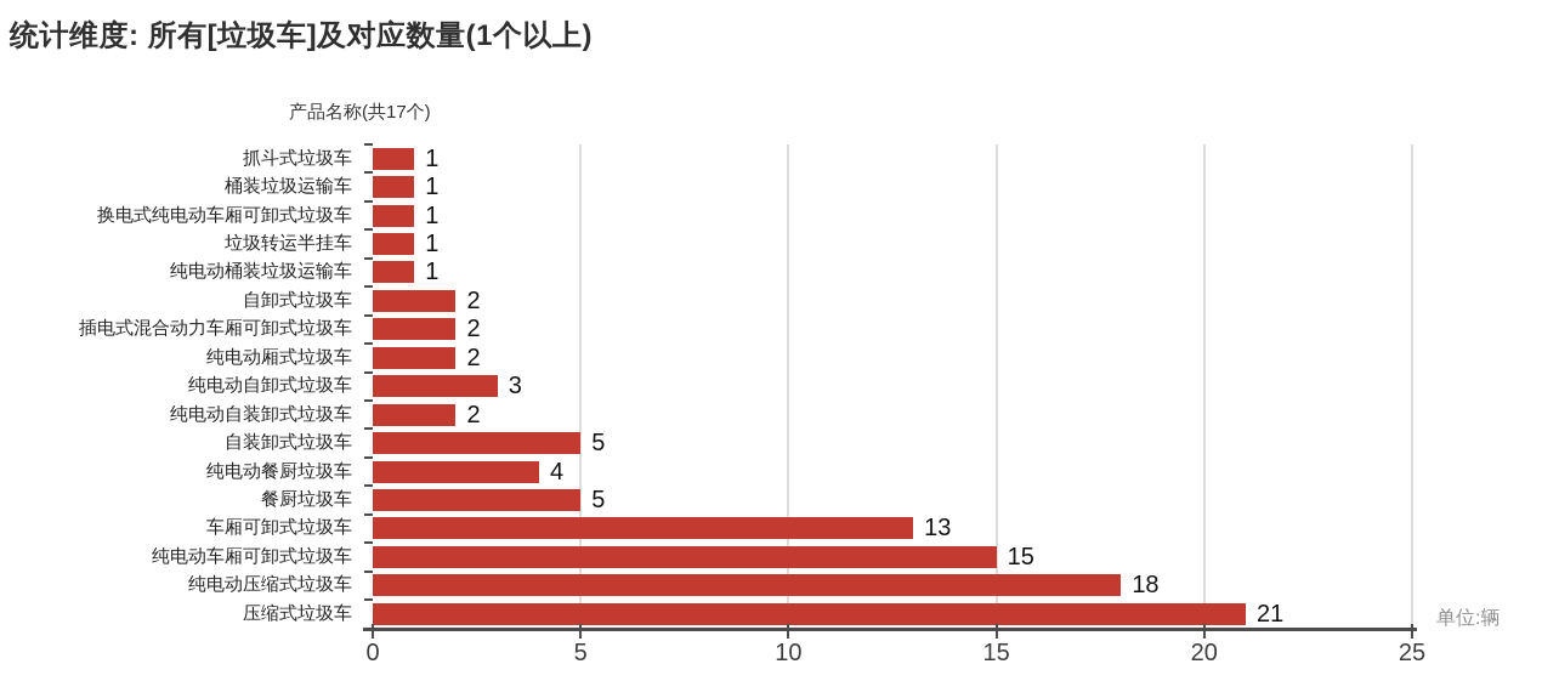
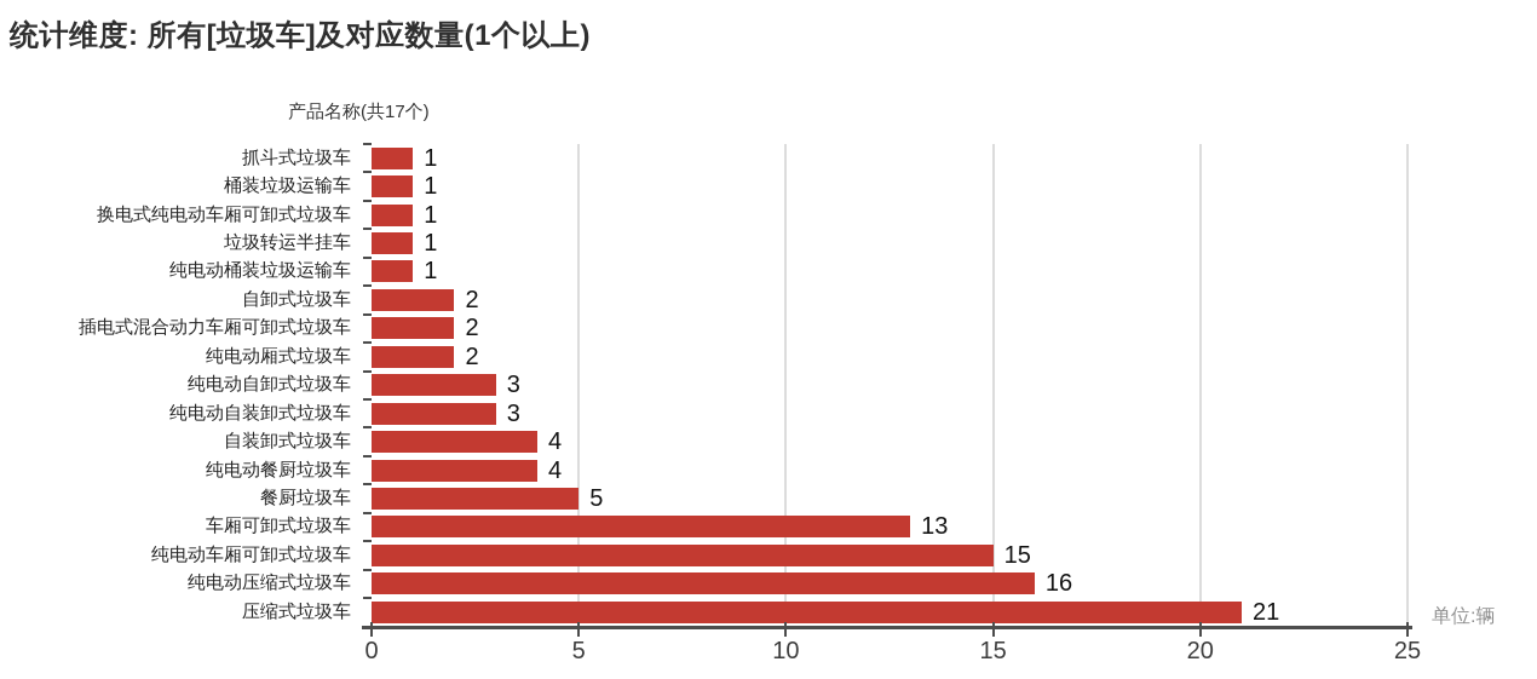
纯电动自装卸式垃圾车: 2 -> 3
自装卸式垃圾车: 5 -> 4
纯电动压缩式垃圾车: 18 -> 16
